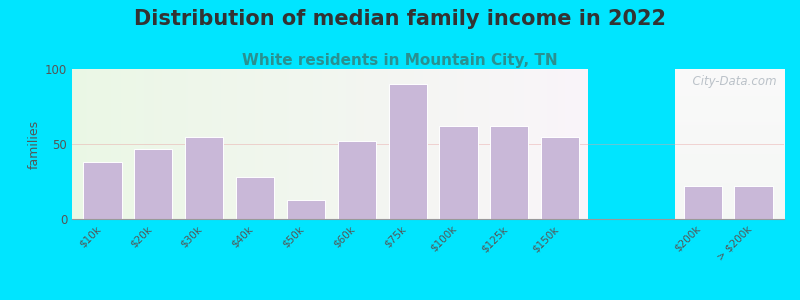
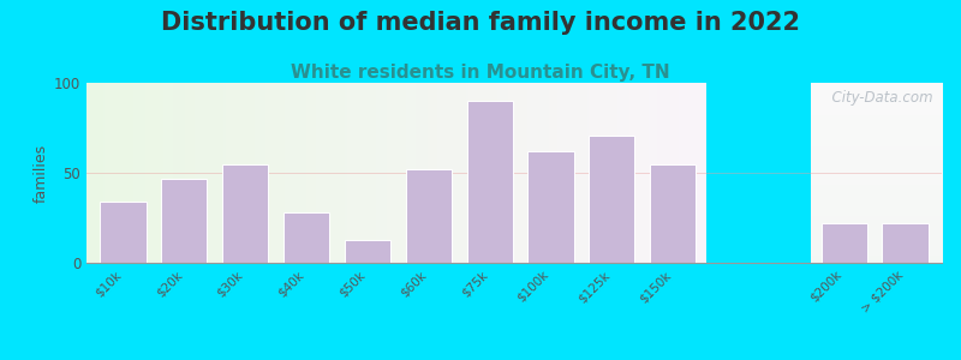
$10k: 38 -> 34
$125k: 62 -> 71
